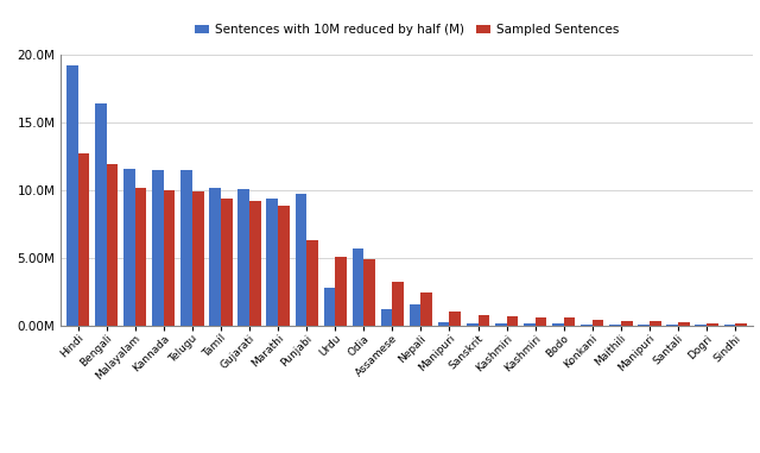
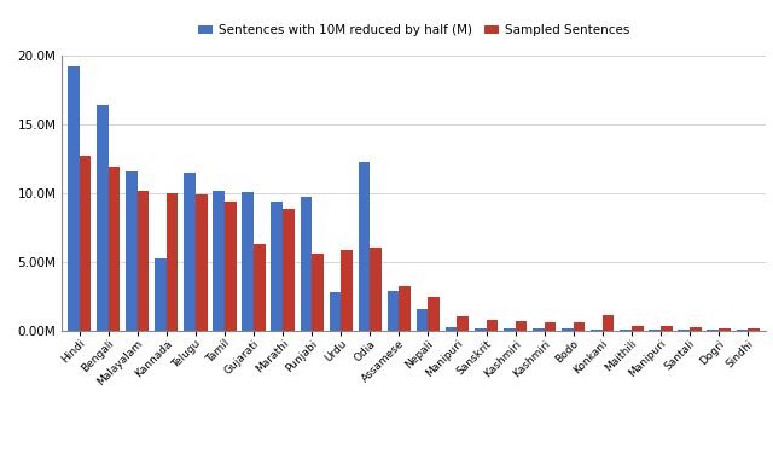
Sentences with 10M reduced by half (M)/Kannada: 11.4M -> 5.3M
Sampled Sentences/Gujarati: 9.2M -> 6.3M
Sampled Sentences/Punjabi: 6.3M -> 5.6M
Sampled Sentences/Urdu: 5.1M -> 5.9M
Sentences with 10M reduced by half (M)/Odia: 5.7M -> 12.3M
Sampled Sentences/Odia: 5.0M -> 6.1M
Sentences with 10M reduced by half (M)/Assamese: 1.2M -> 2.9M
Sampled Sentences/Konkani: 0.5M -> 1.2M
